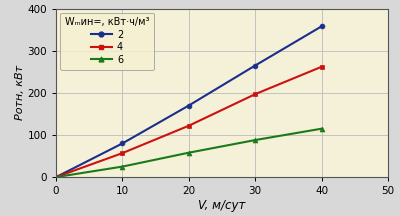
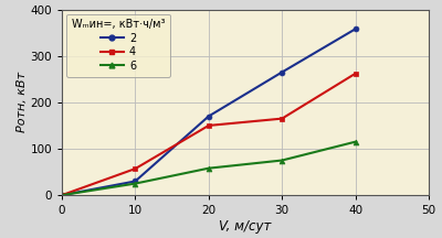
2/10: 80 -> 30
4/20: 122 -> 150
4/30: 197 -> 165
6/30: 88 -> 75
